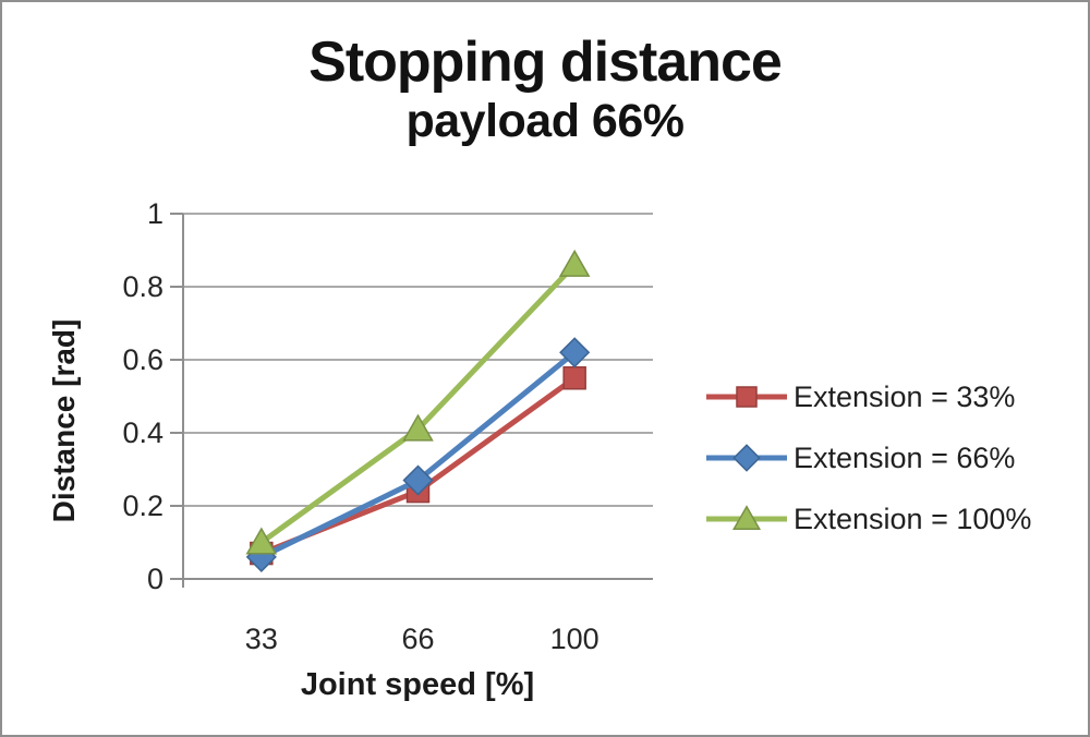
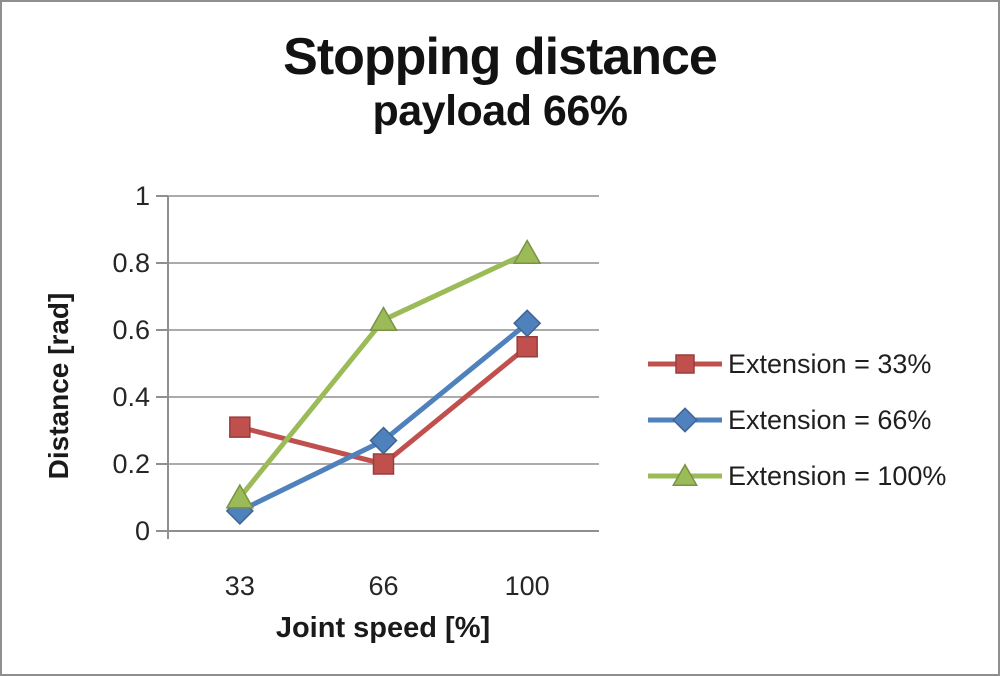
Extension = 33%/33: 0.07 -> 0.31
Extension = 33%/66: 0.24 -> 0.20
Extension = 100%/66: 0.41 -> 0.63
Extension = 100%/100: 0.86 -> 0.83
